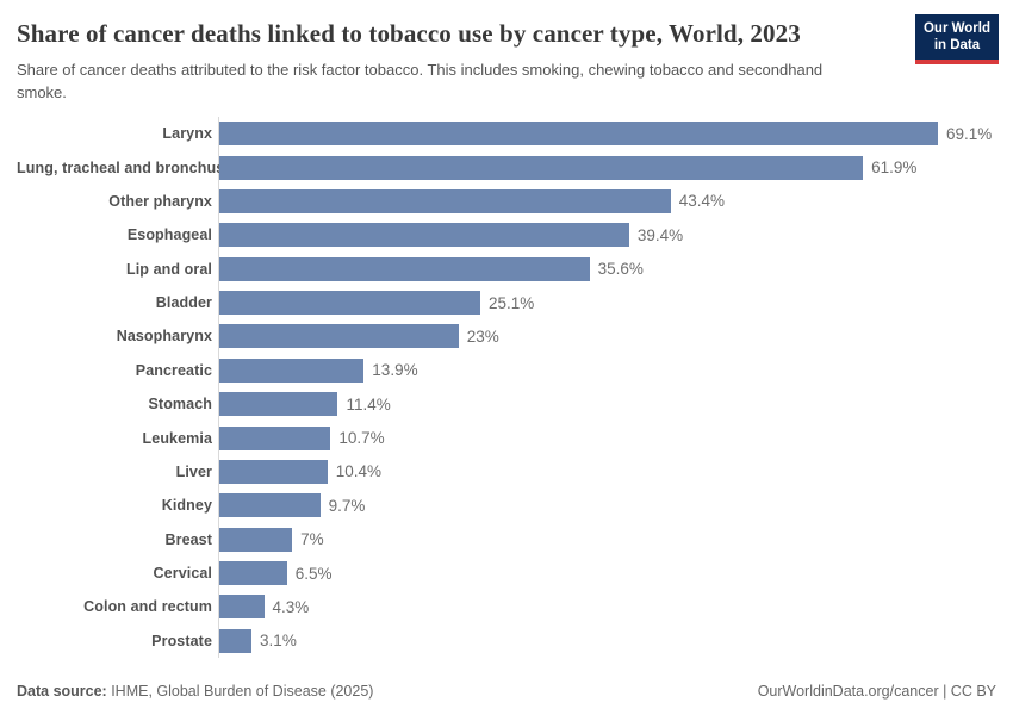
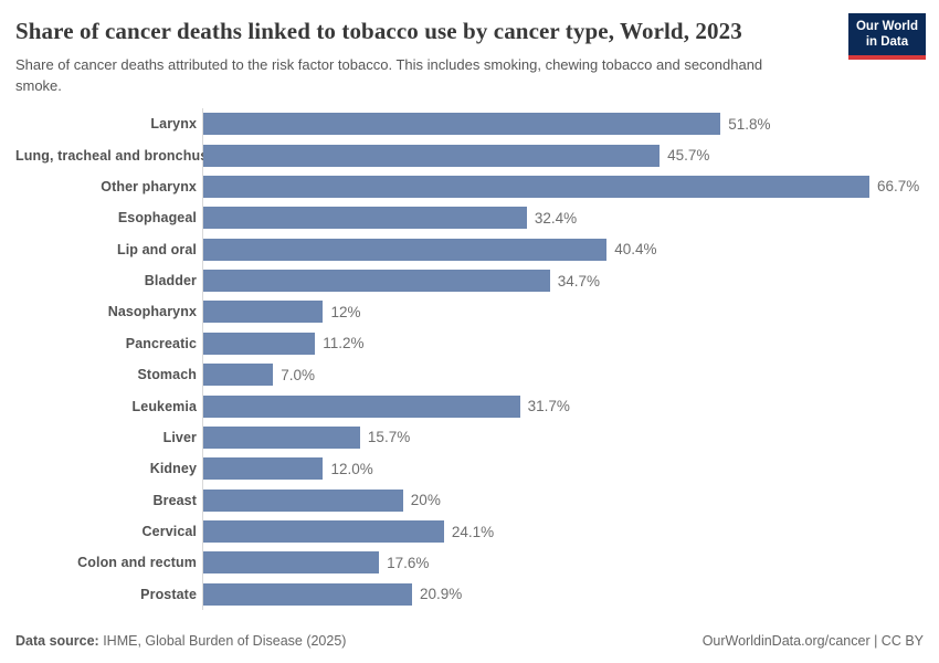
Larynx: 69.1% -> 51.8%
Lung, tracheal and bronchus: 61.9% -> 45.7%
Other pharynx: 43.4% -> 66.7%
Esophageal: 39.4% -> 32.4%
Lip and oral: 35.6% -> 40.4%
Bladder: 25.1% -> 34.7%
Nasopharynx: 23% -> 12%
Pancreatic: 13.9% -> 11.2%
Stomach: 11.4% -> 7.0%
Leukemia: 10.7% -> 31.7%
Liver: 10.4% -> 15.7%
Kidney: 9.7% -> 12.0%
Breast: 7% -> 20%
Cervical: 6.5% -> 24.1%
Colon and rectum: 4.3% -> 17.6%
Prostate: 3.1% -> 20.9%
